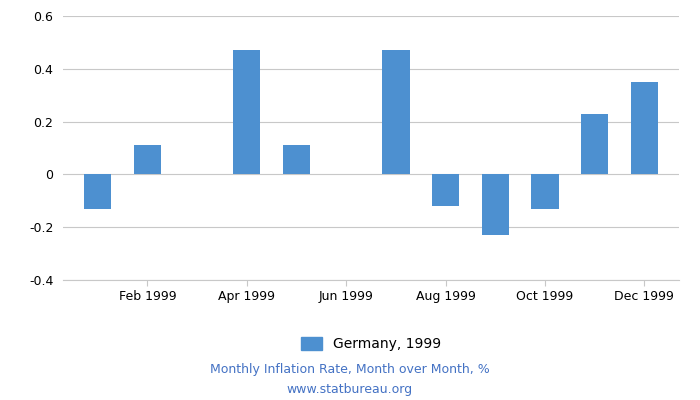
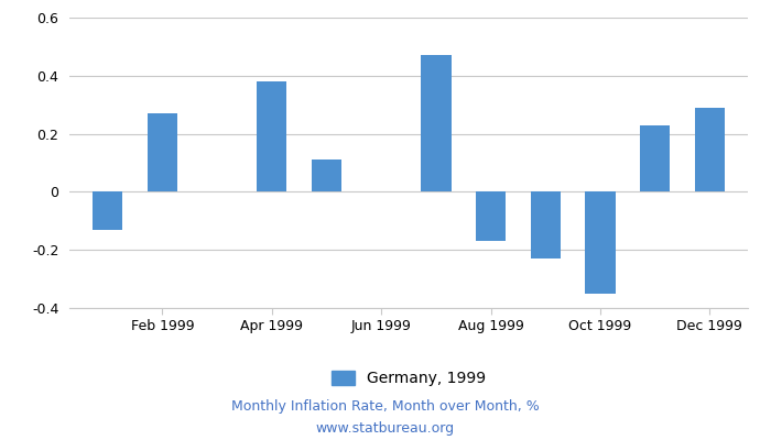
Feb 1999: 0.11 -> 0.27
Apr 1999: 0.47 -> 0.38
Aug 1999: -0.12 -> -0.17
Oct 1999: -0.13 -> -0.35
Dec 1999: 0.35 -> 0.29
